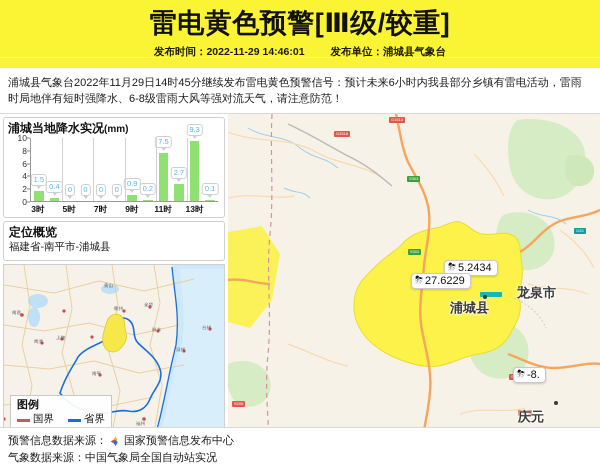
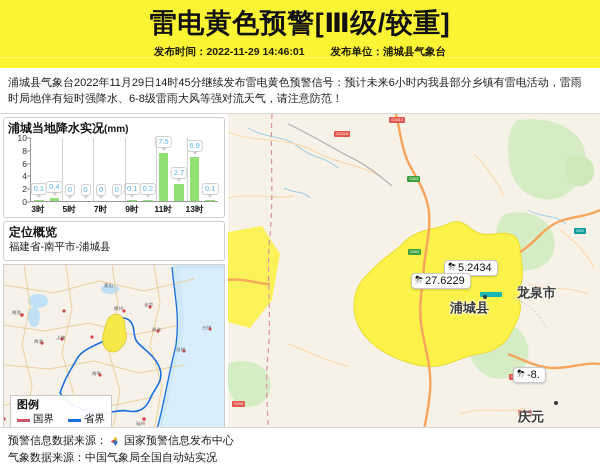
3时: 1.5 -> 0.1
9时: 0.9 -> 0.1
13时: 9.3 -> 6.9
